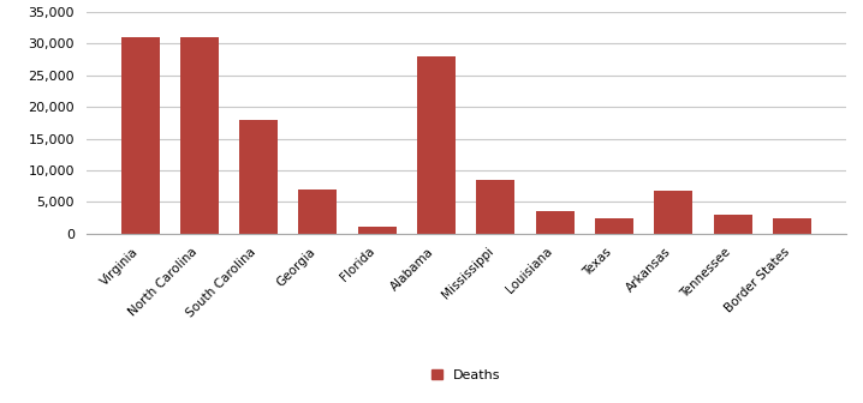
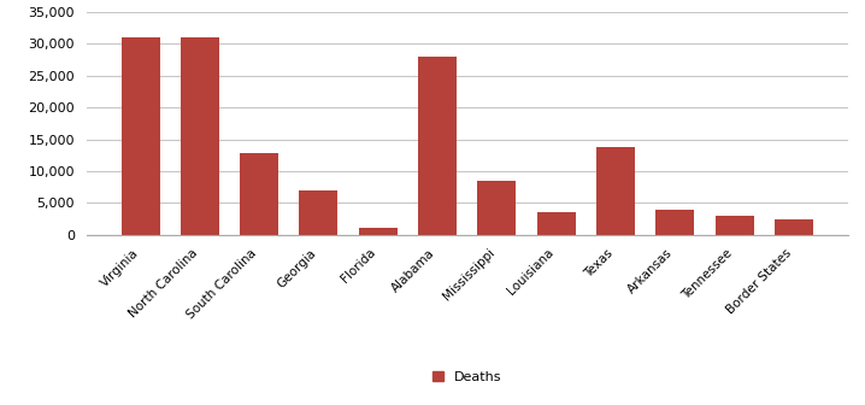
South Carolina: 18,000 -> 12,800
Texas: 2,500 -> 13,800
Arkansas: 6,800 -> 4,000
